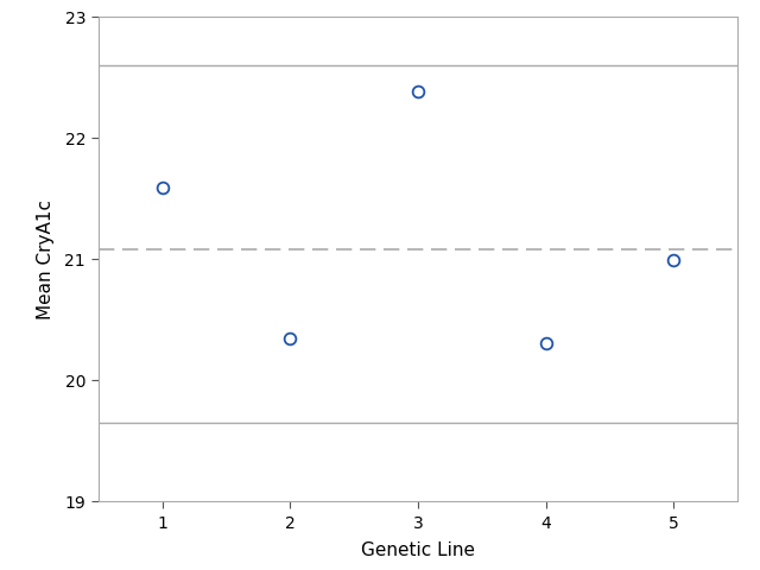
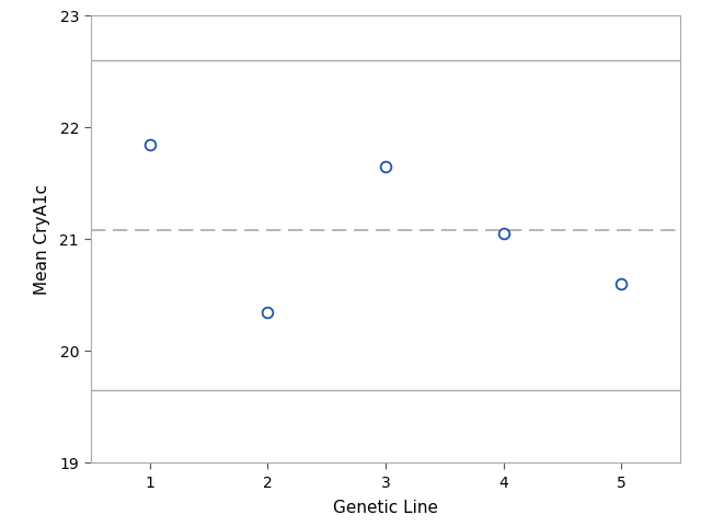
1: 21.59 -> 21.85
3: 22.39 -> 21.65
4: 20.31 -> 21.05
5: 20.99 -> 20.60
